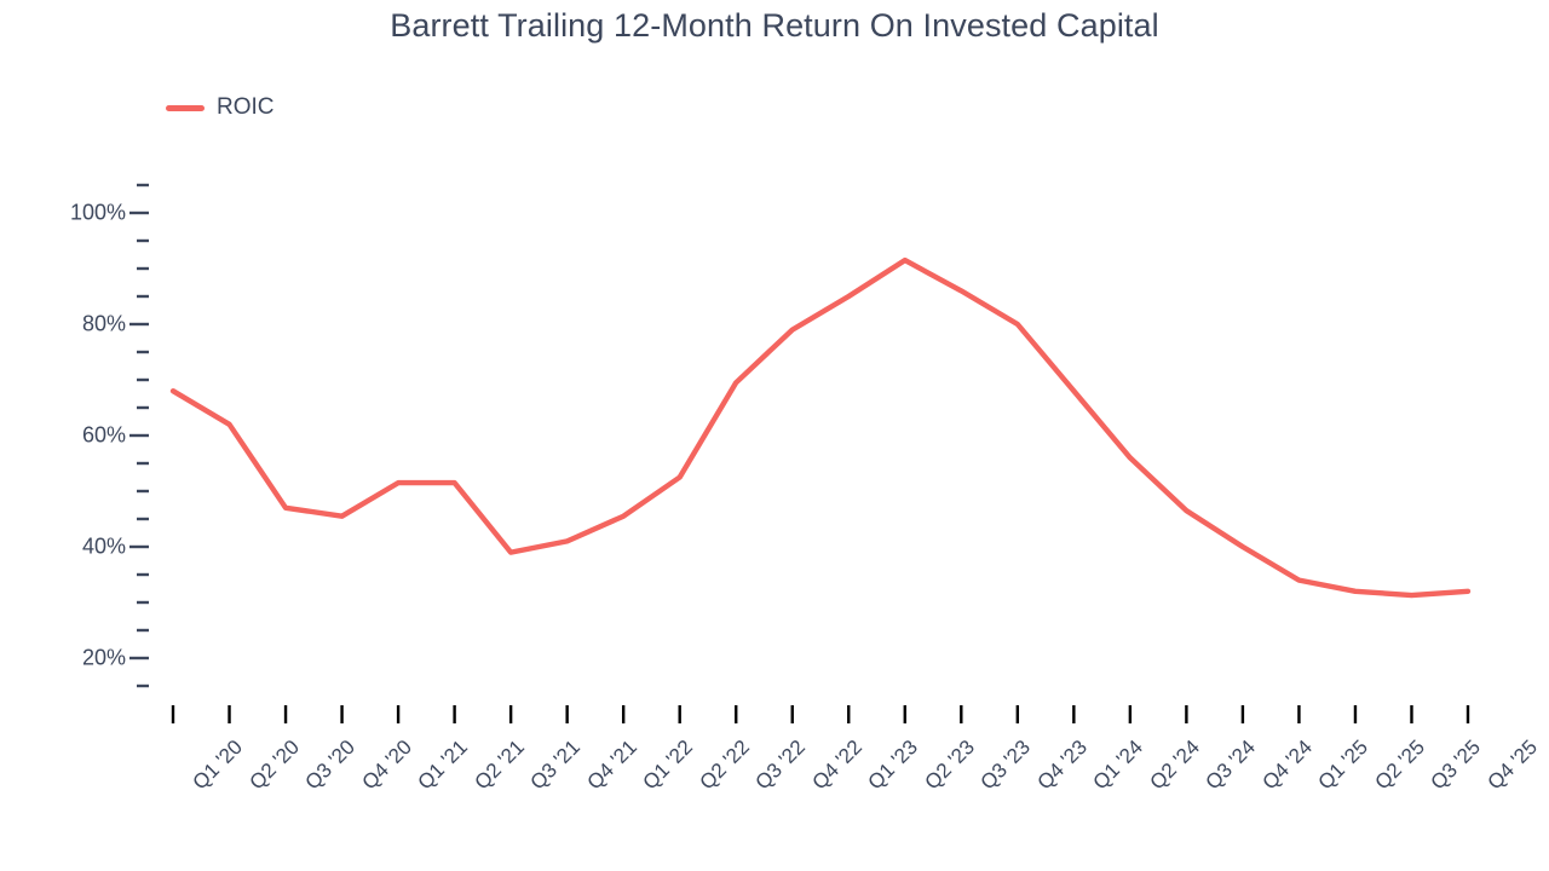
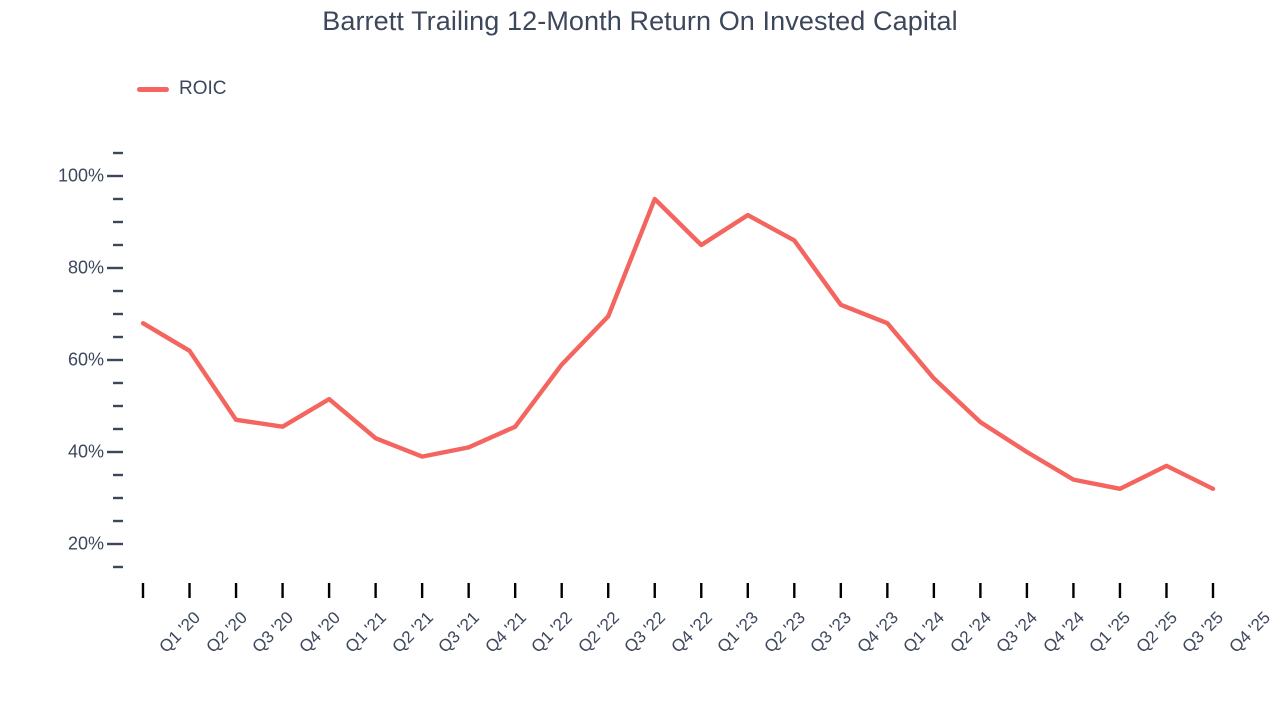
Q2 '21: 52% -> 43%
Q2 '22: 52% -> 59%
Q4 '22: 79% -> 95%
Q4 '23: 80% -> 72%
Q3 '25: 31% -> 37%
